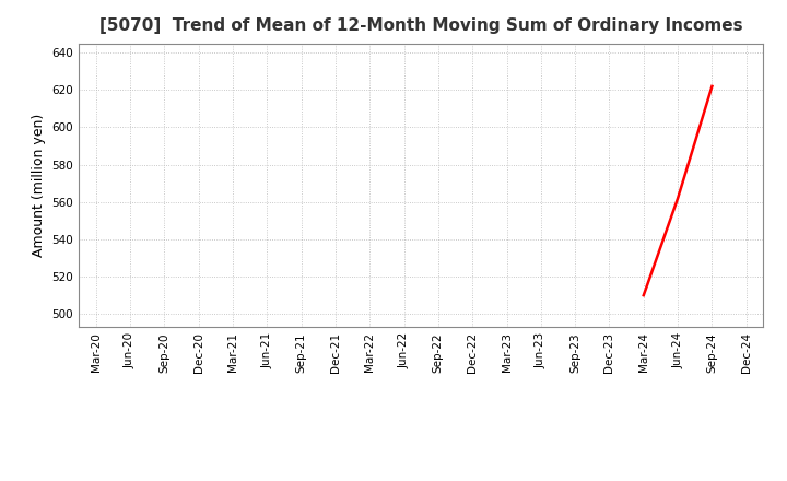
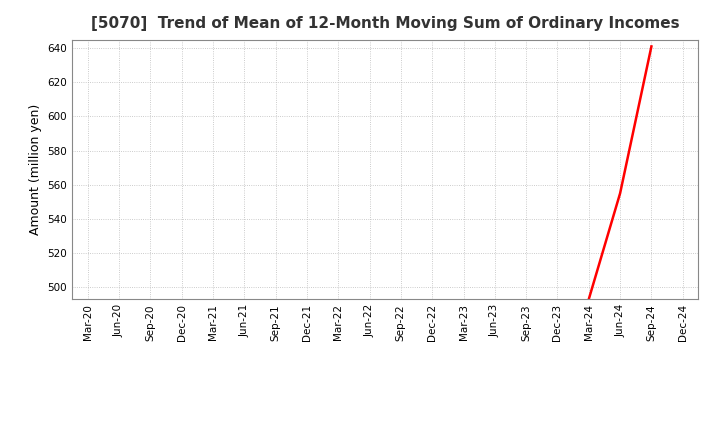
Mar-24: 510 -> 493
Jun-24: 562 -> 555
Sep-24: 622 -> 641
